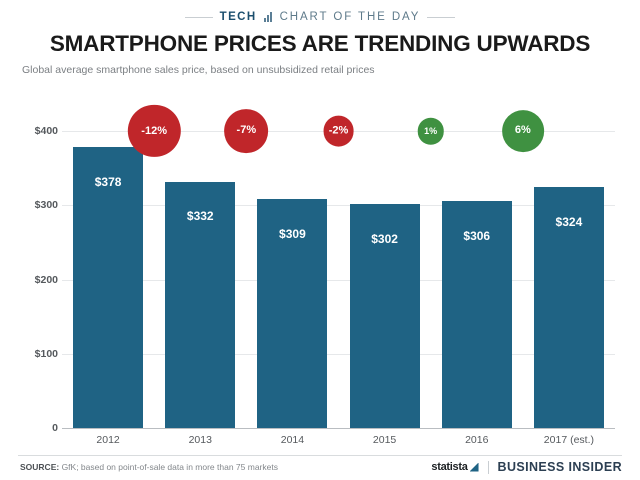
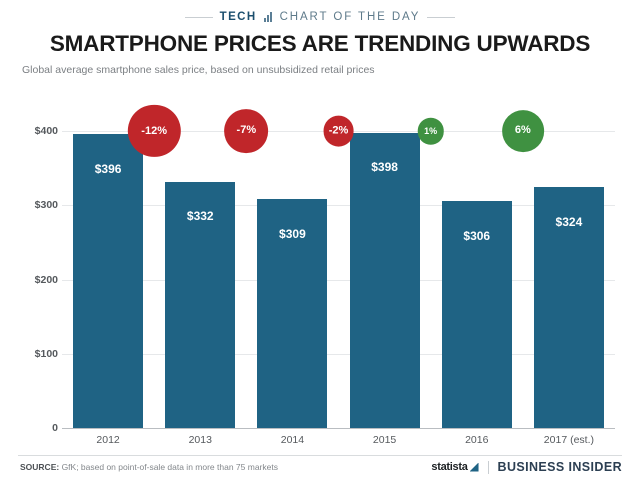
2012: $378 -> $396
2015: $302 -> $398
